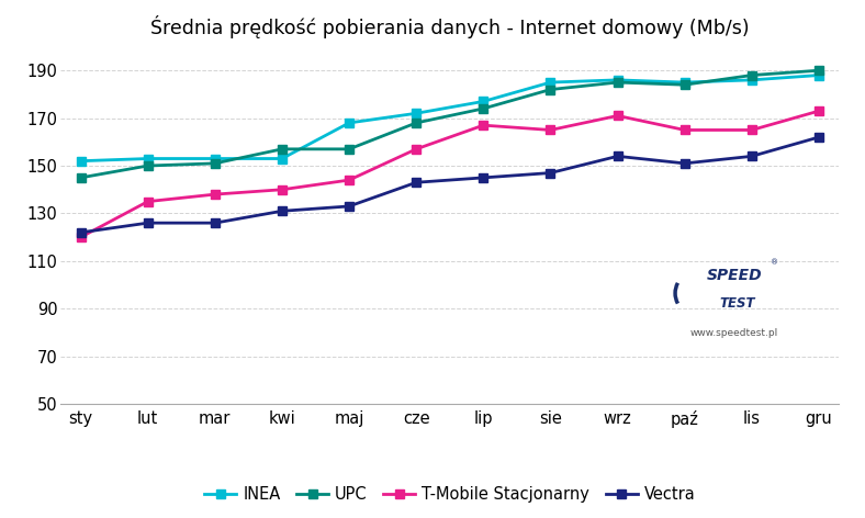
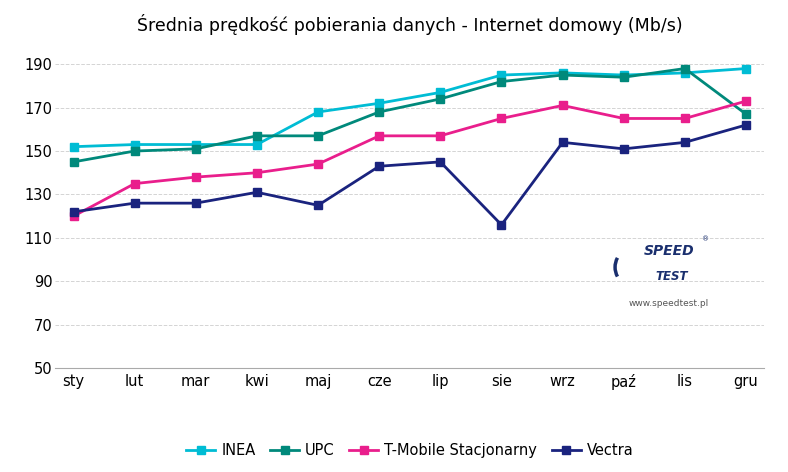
Vectra/maj: 133 -> 125
T-Mobile Stacjonarny/lip: 167 -> 157
Vectra/sie: 147 -> 116
UPC/gru: 190 -> 167
